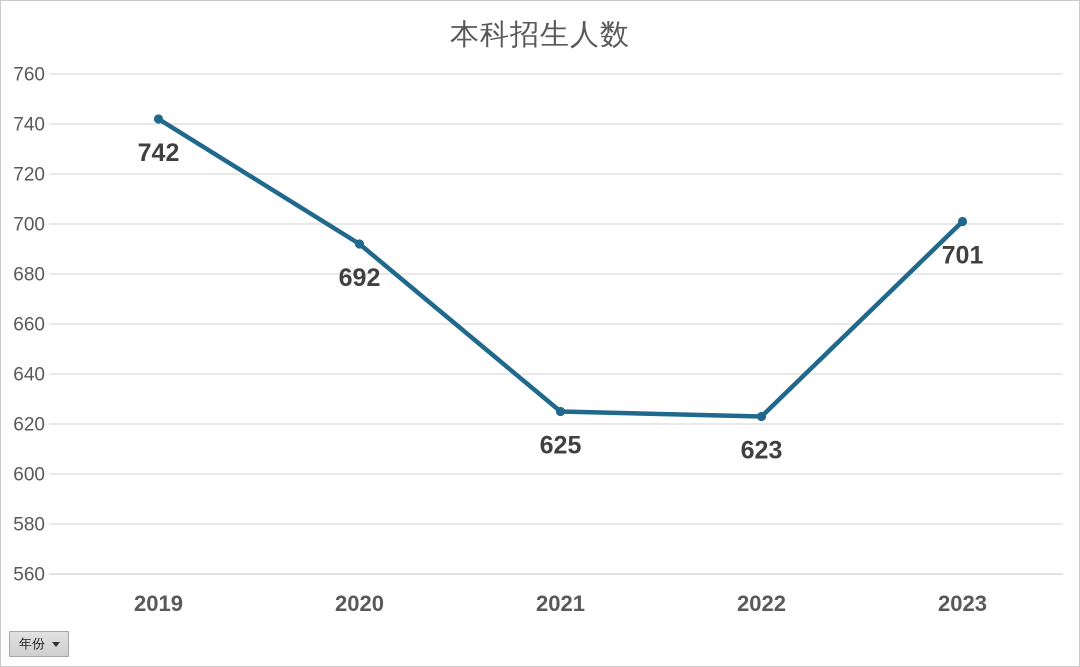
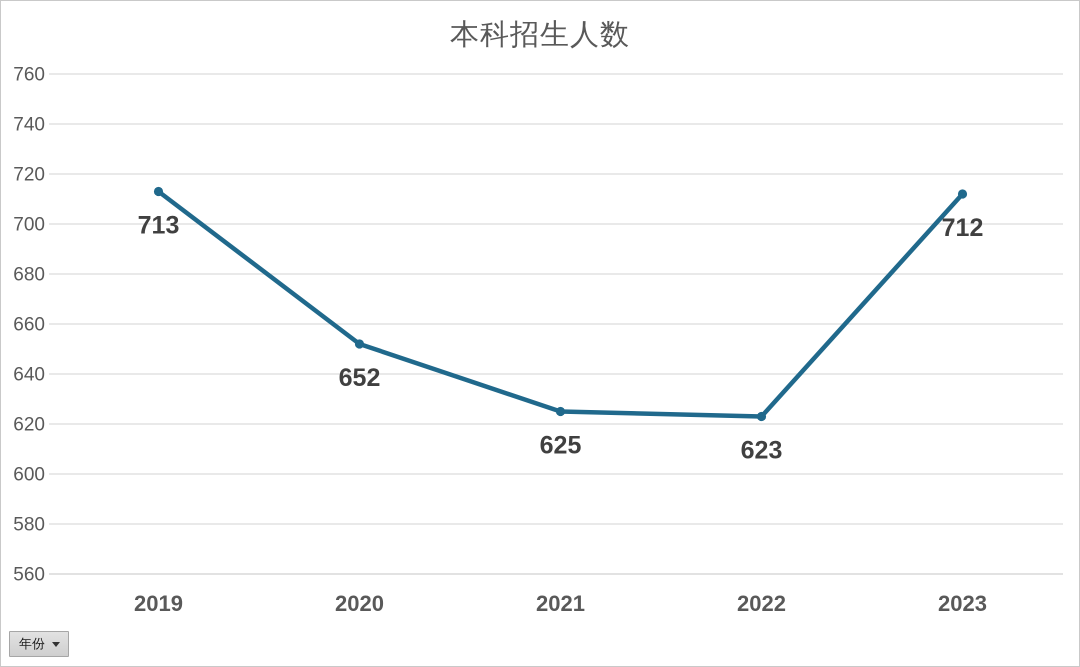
2019: 742 -> 713
2020: 692 -> 652
2023: 701 -> 712
